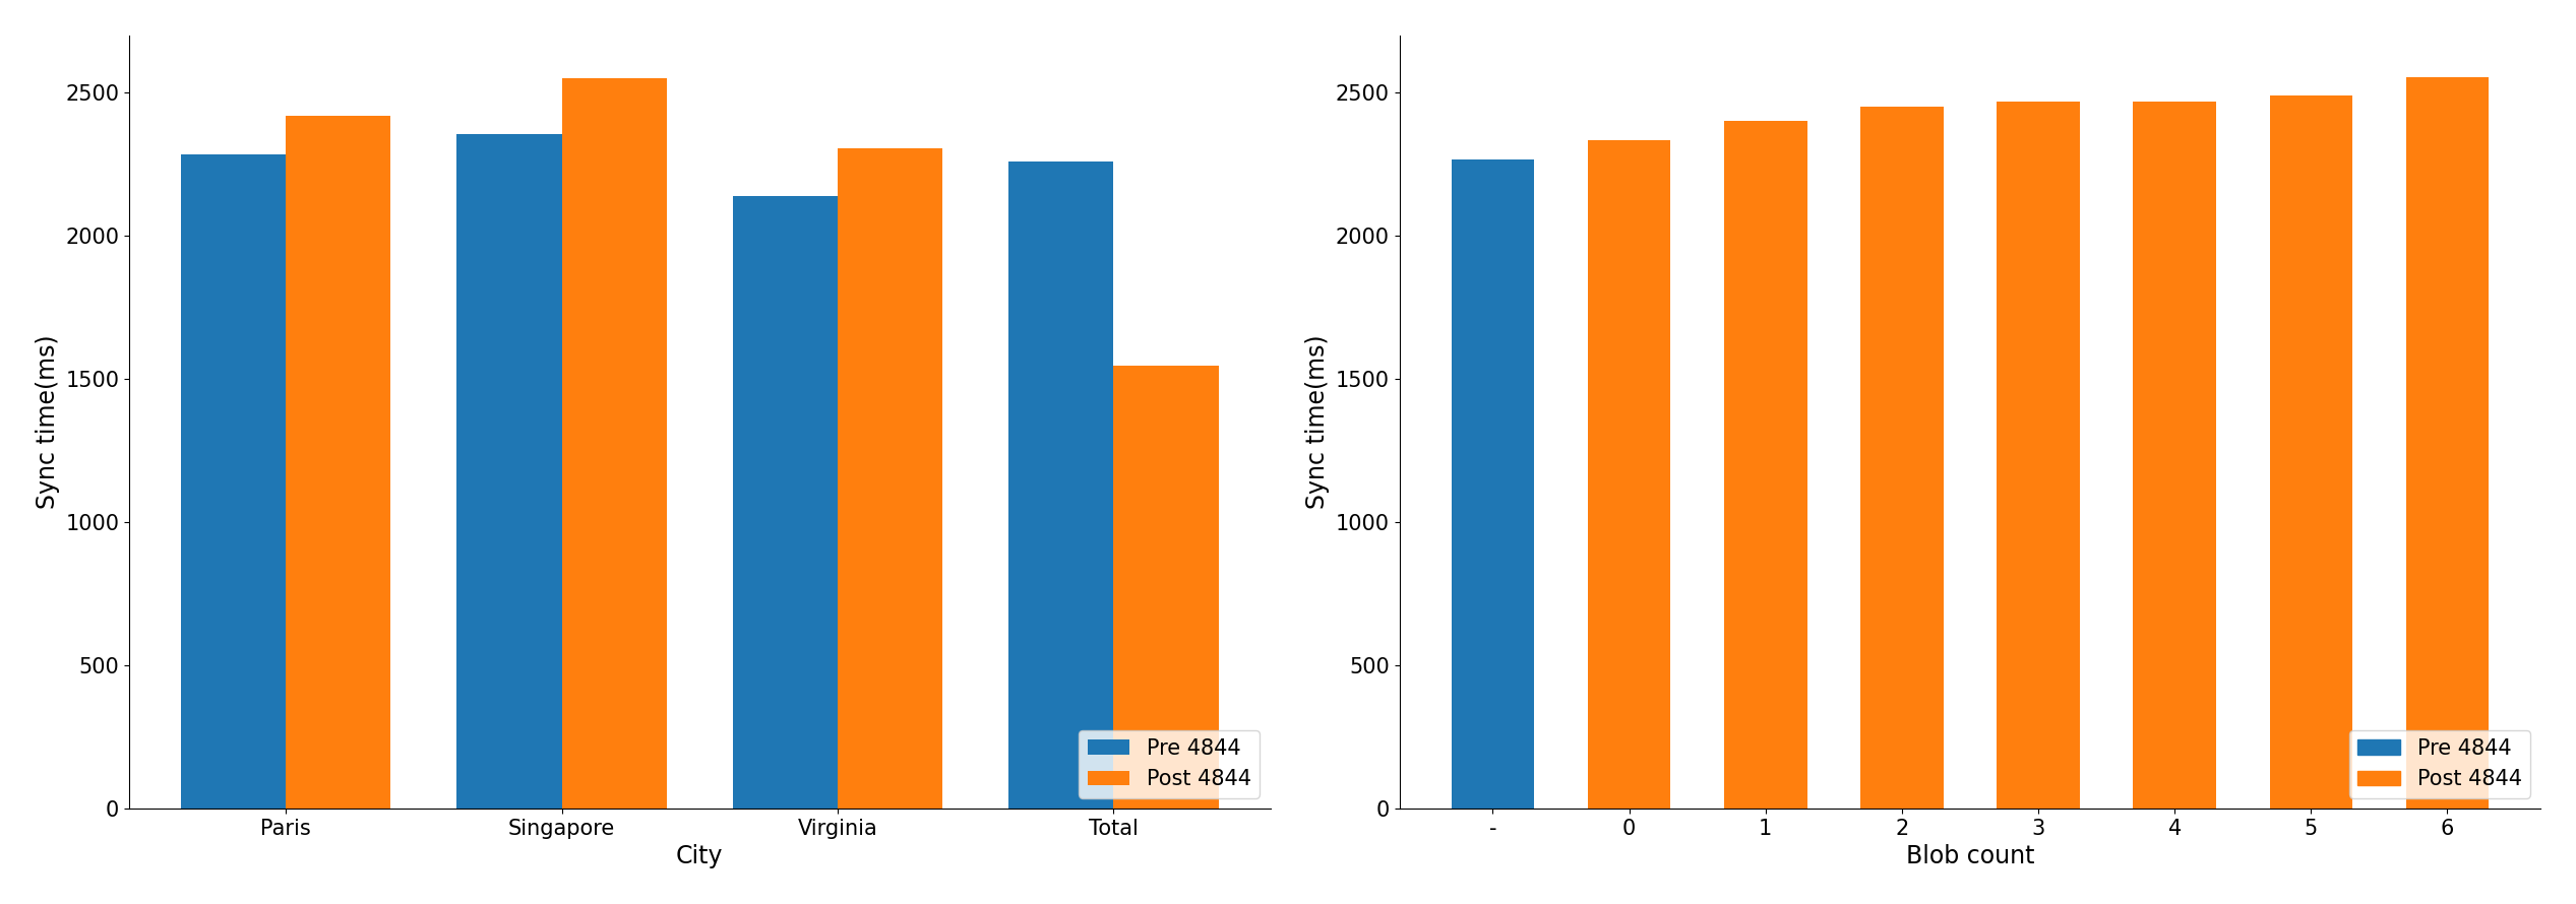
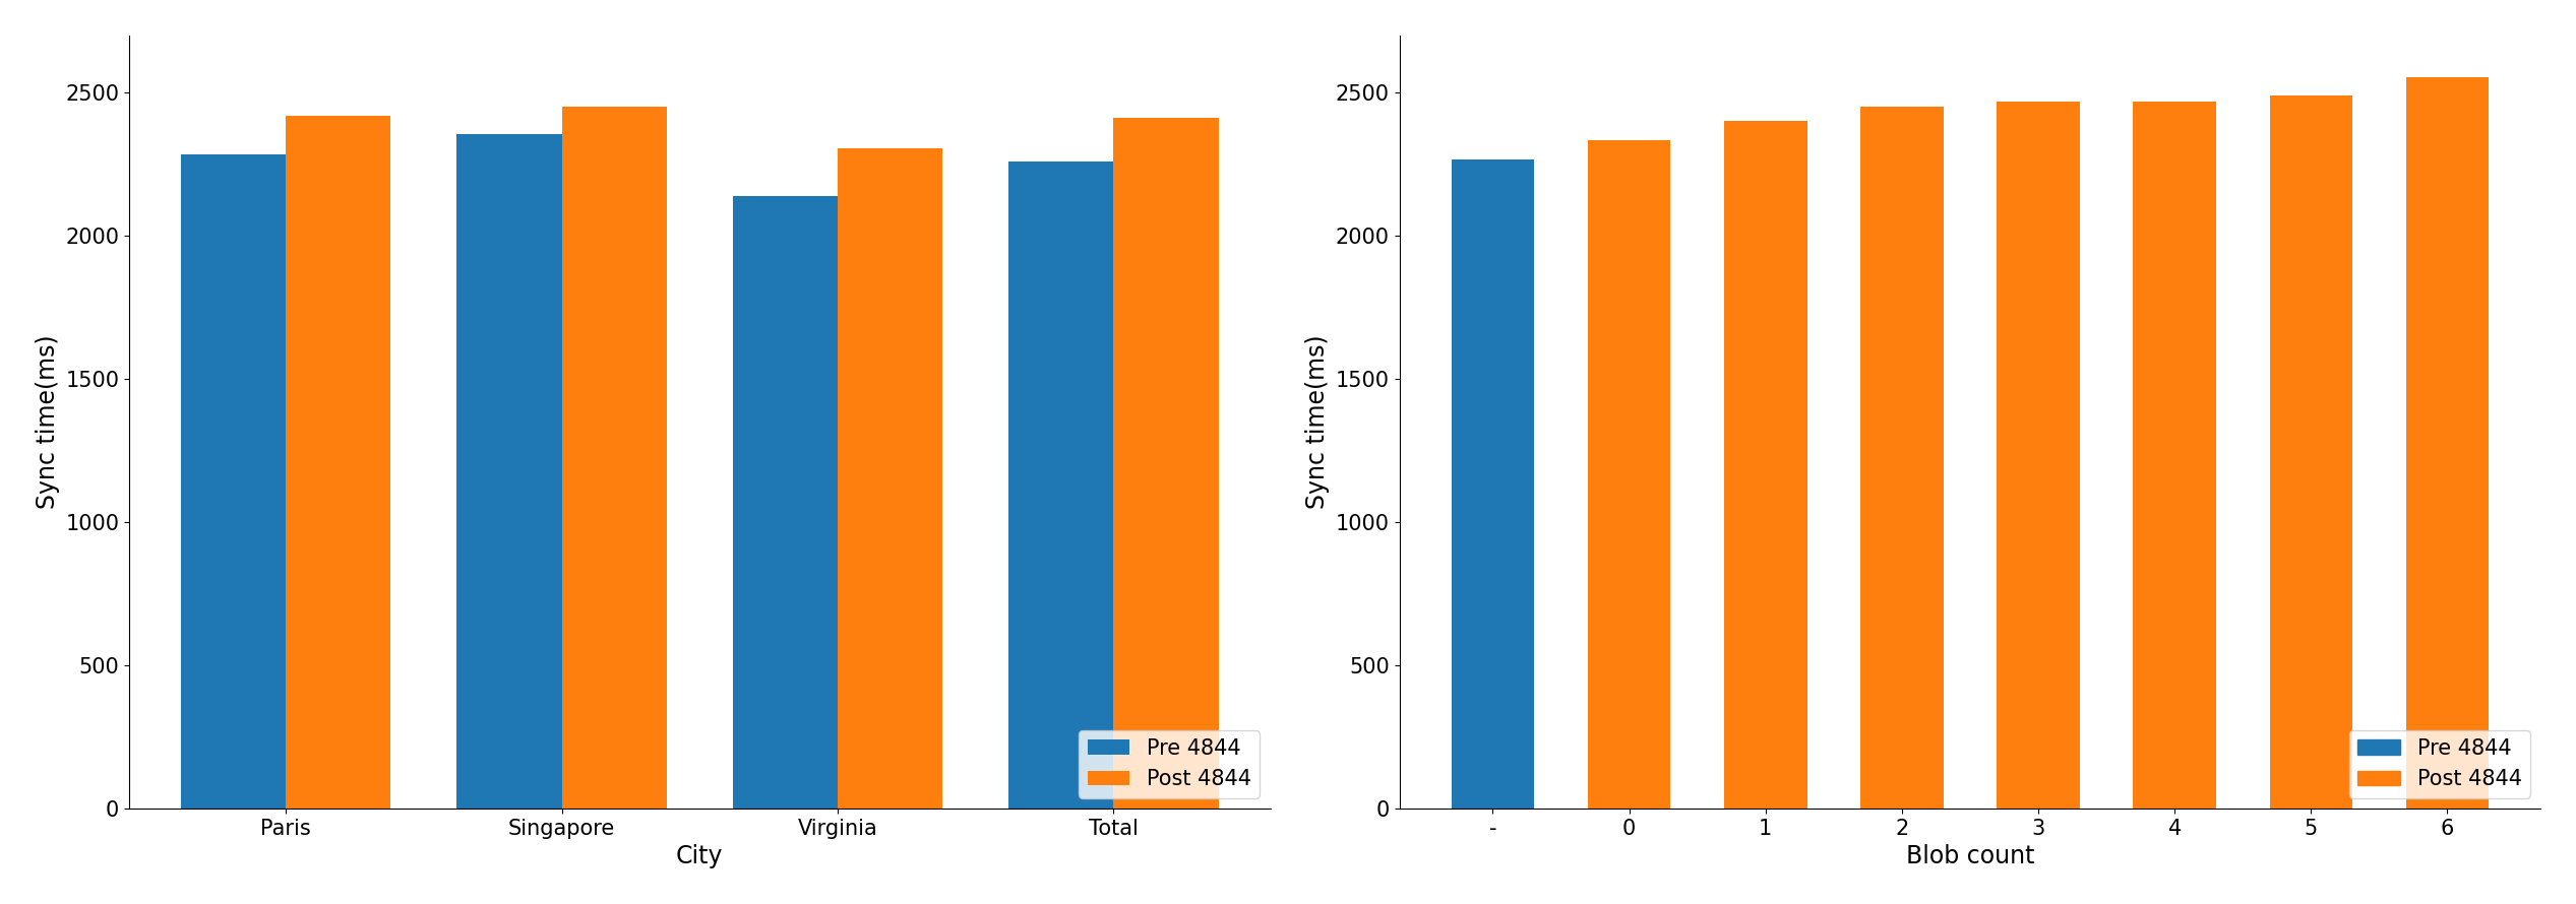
Post 4844/Singapore: 2550 -> 2450
Post 4844/Total: 1545 -> 2410
